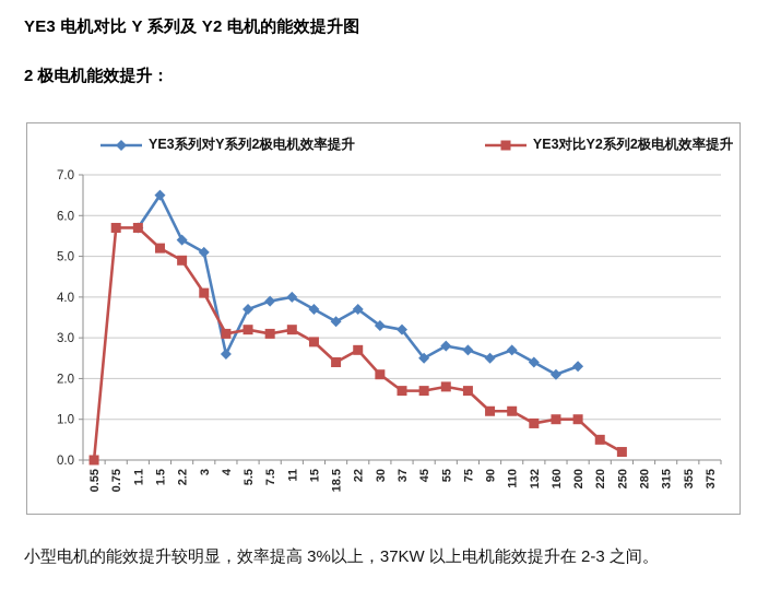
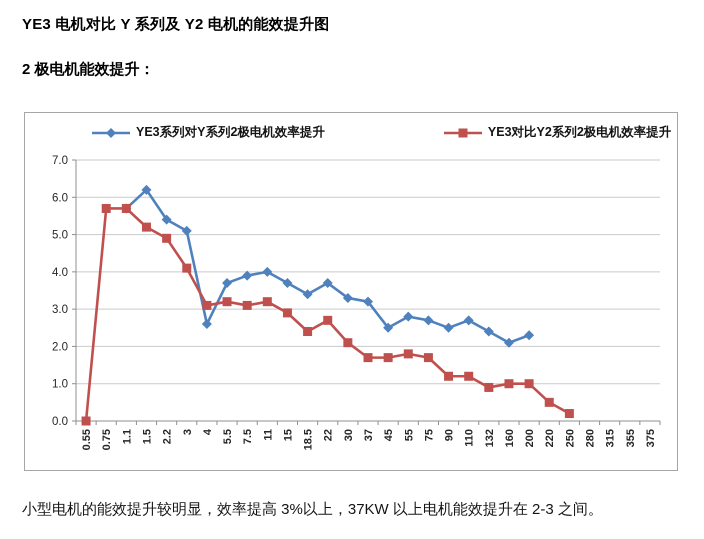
YE3系列对Y系列2极电机效率提升/1.5: 6.5 -> 6.2
